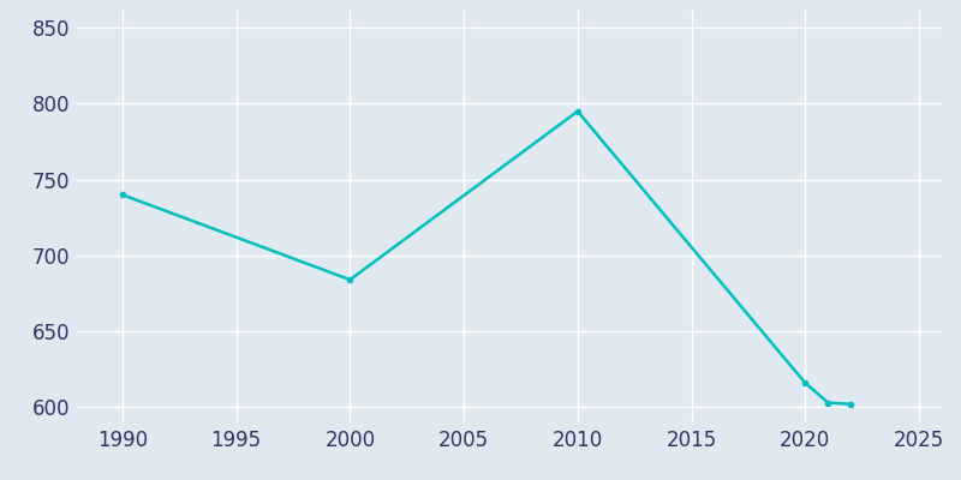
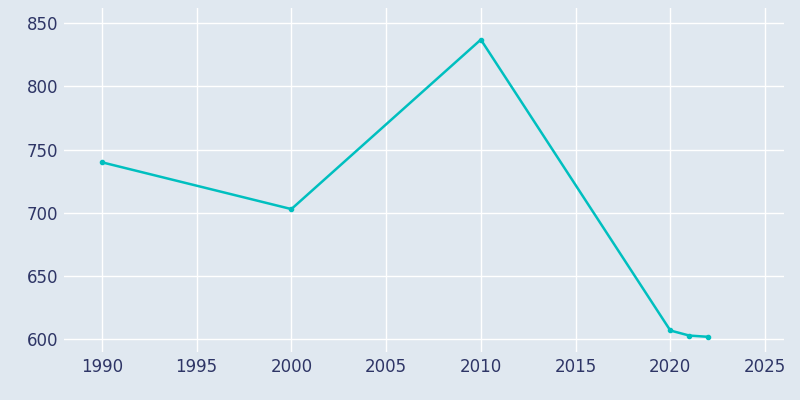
2000: 684 -> 703
2010: 795 -> 837
2020: 616 -> 607
